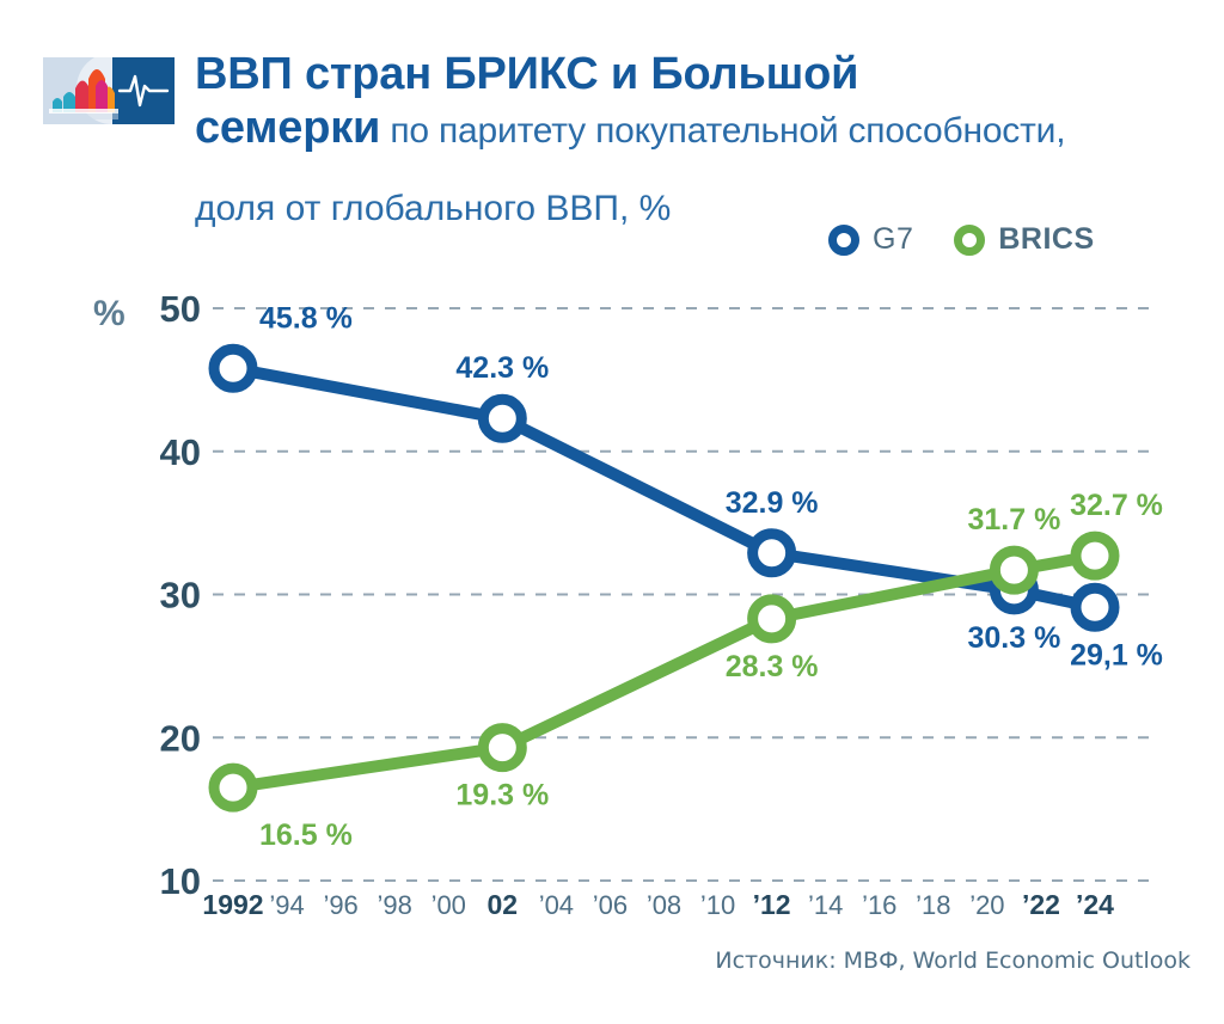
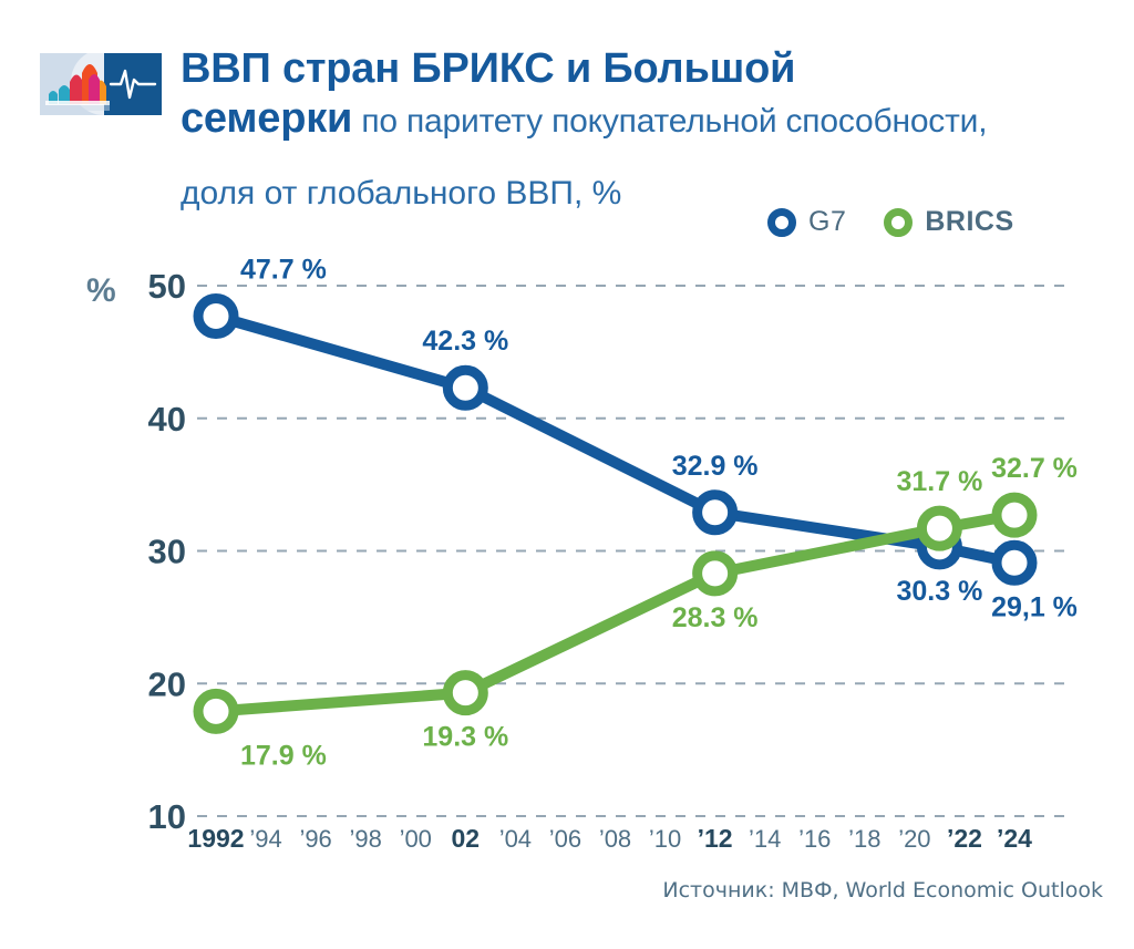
G7/1992: 45.8 -> 47.7
BRICS/1992: 16.5 -> 17.9
